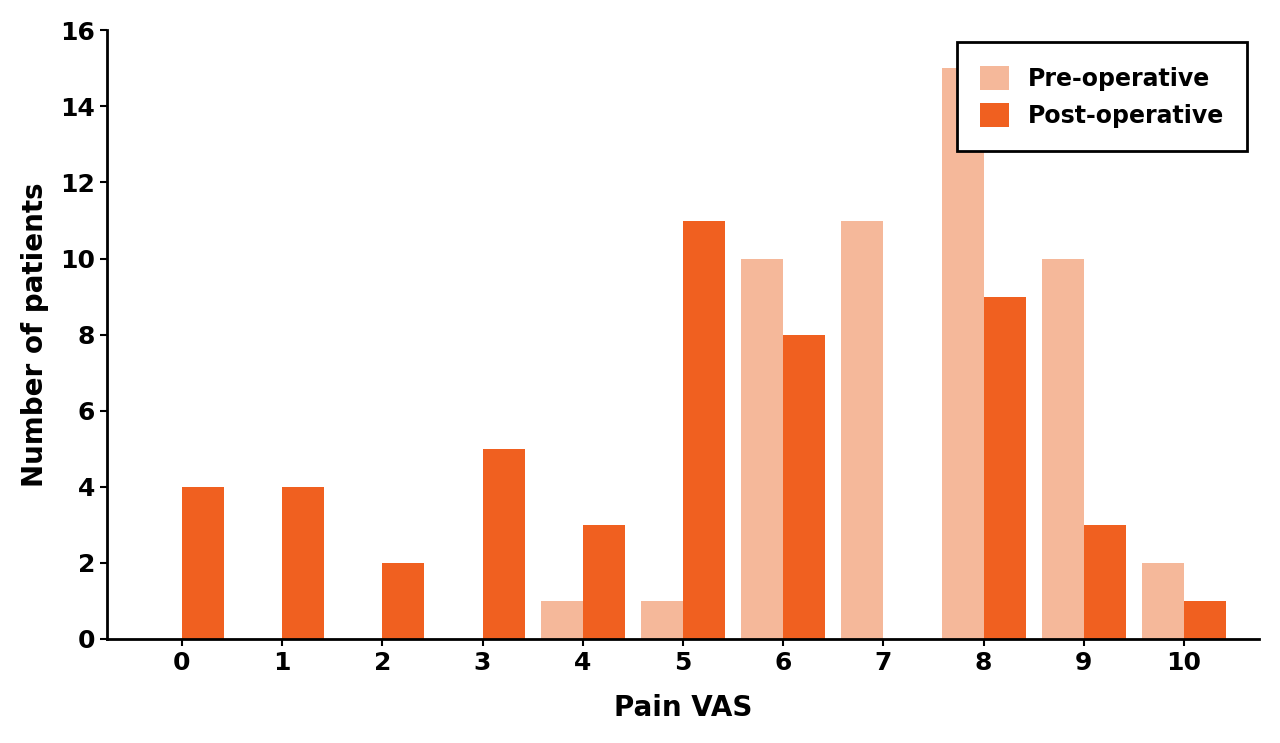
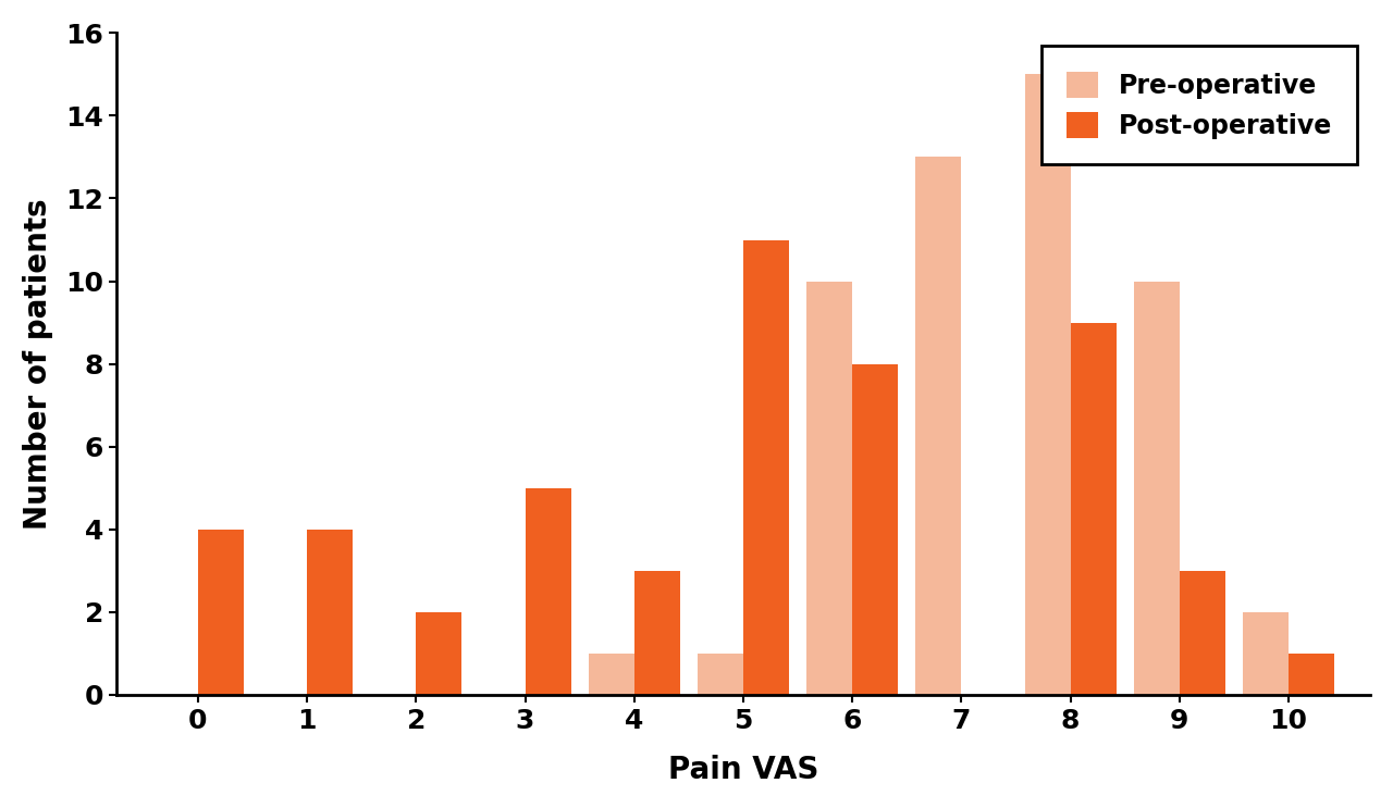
Pre-operative/7: 11 -> 13
